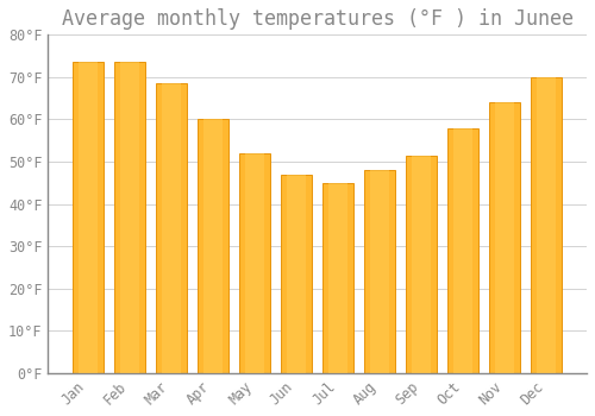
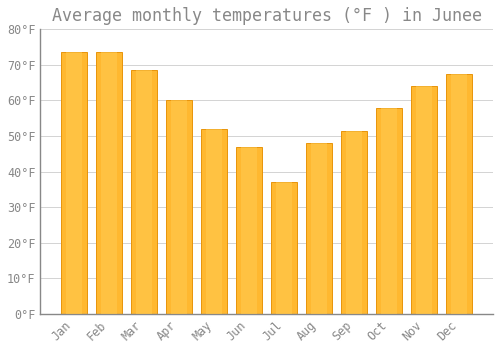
Jul: 45.0°F -> 37.0°F
Dec: 70.0°F -> 67.5°F
